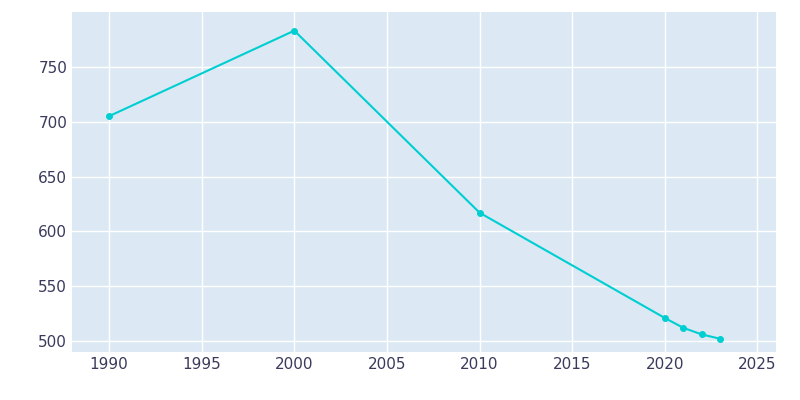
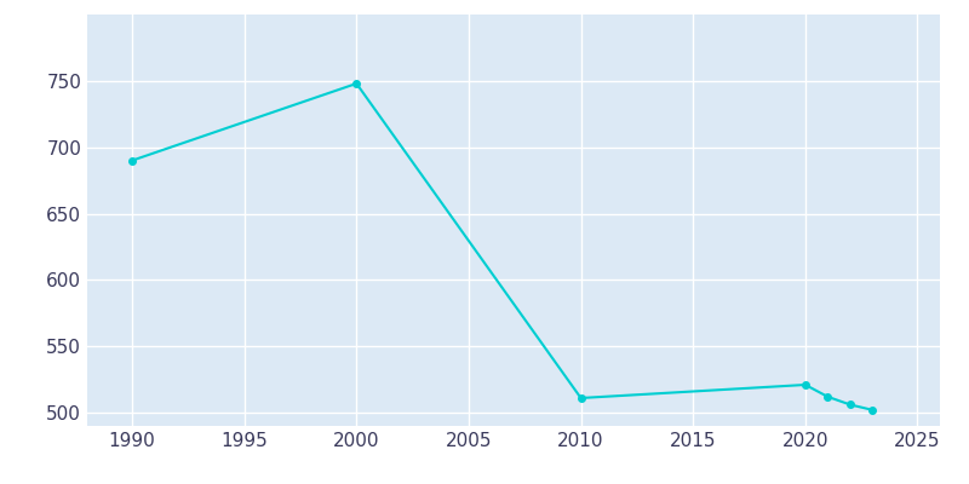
1990: 705 -> 690
2000: 783 -> 748
2010: 617 -> 511
